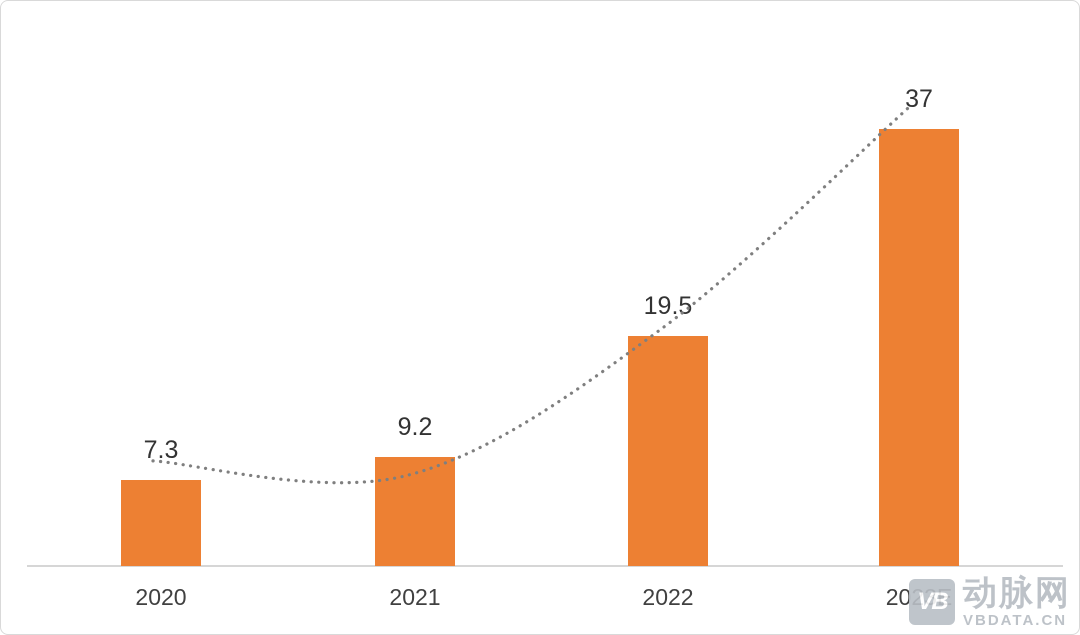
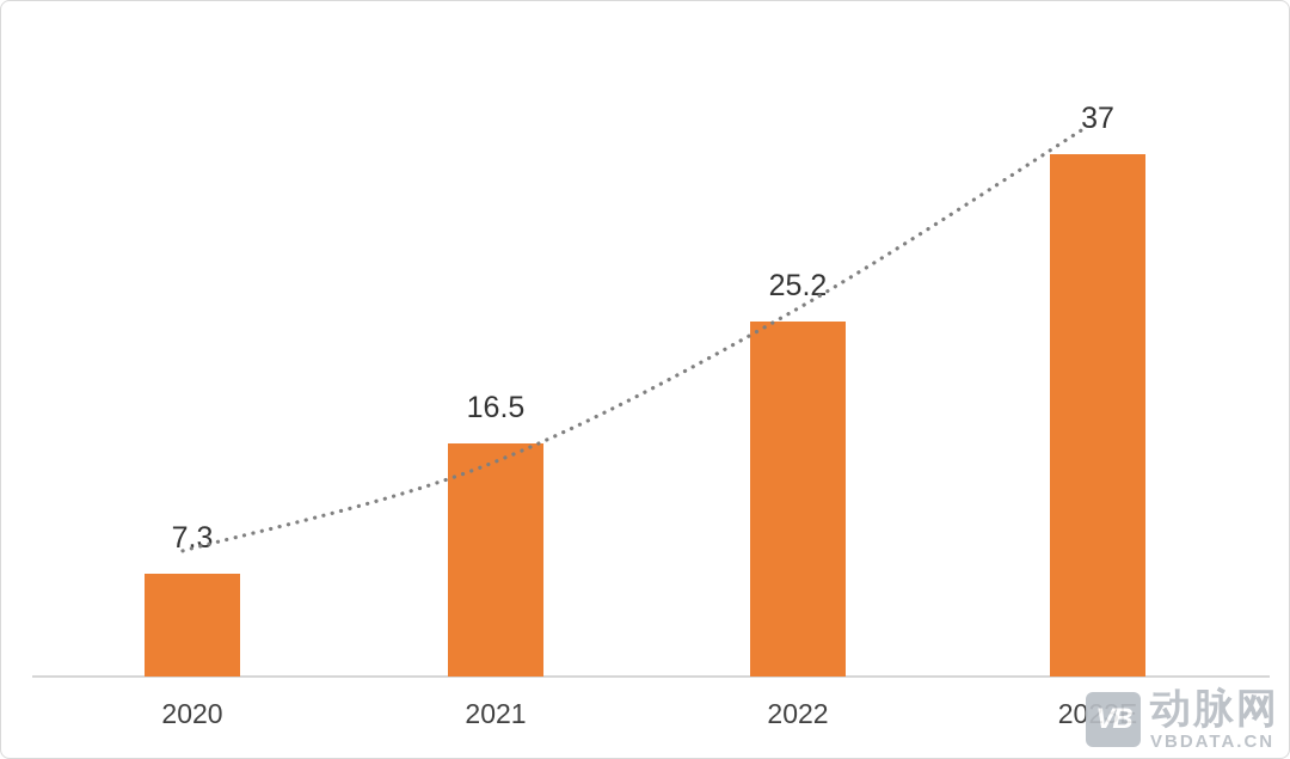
2021: 9.2 -> 16.5
2022: 19.5 -> 25.2
